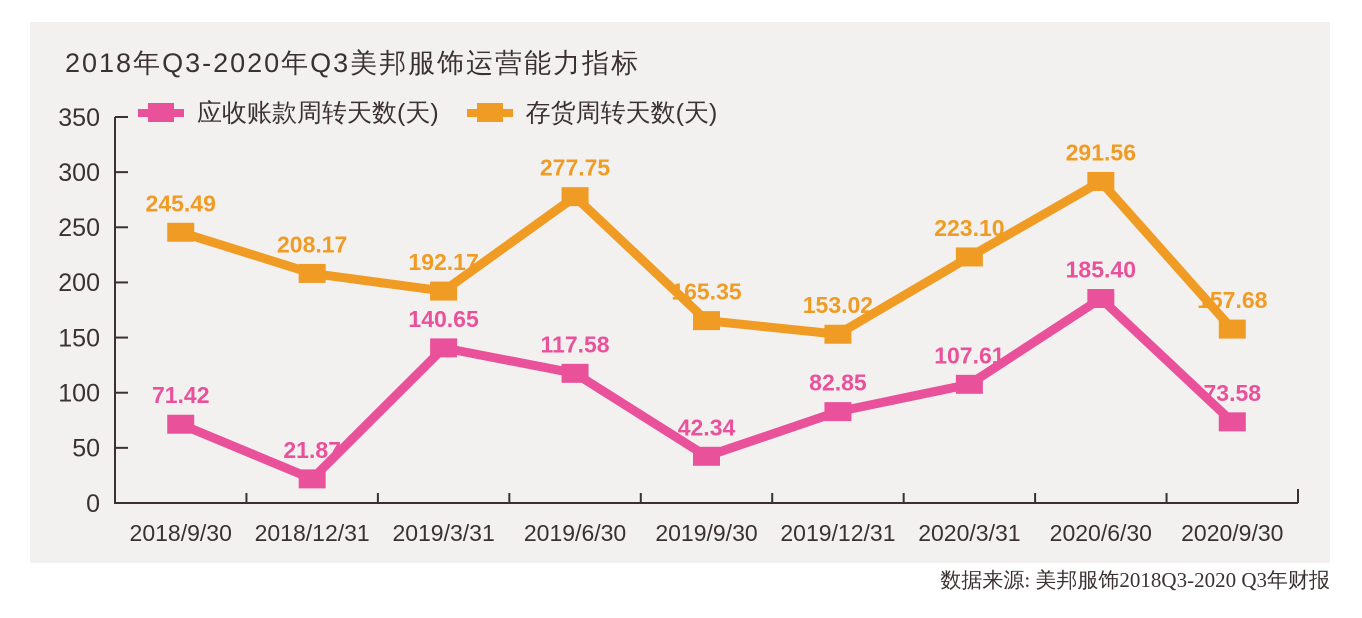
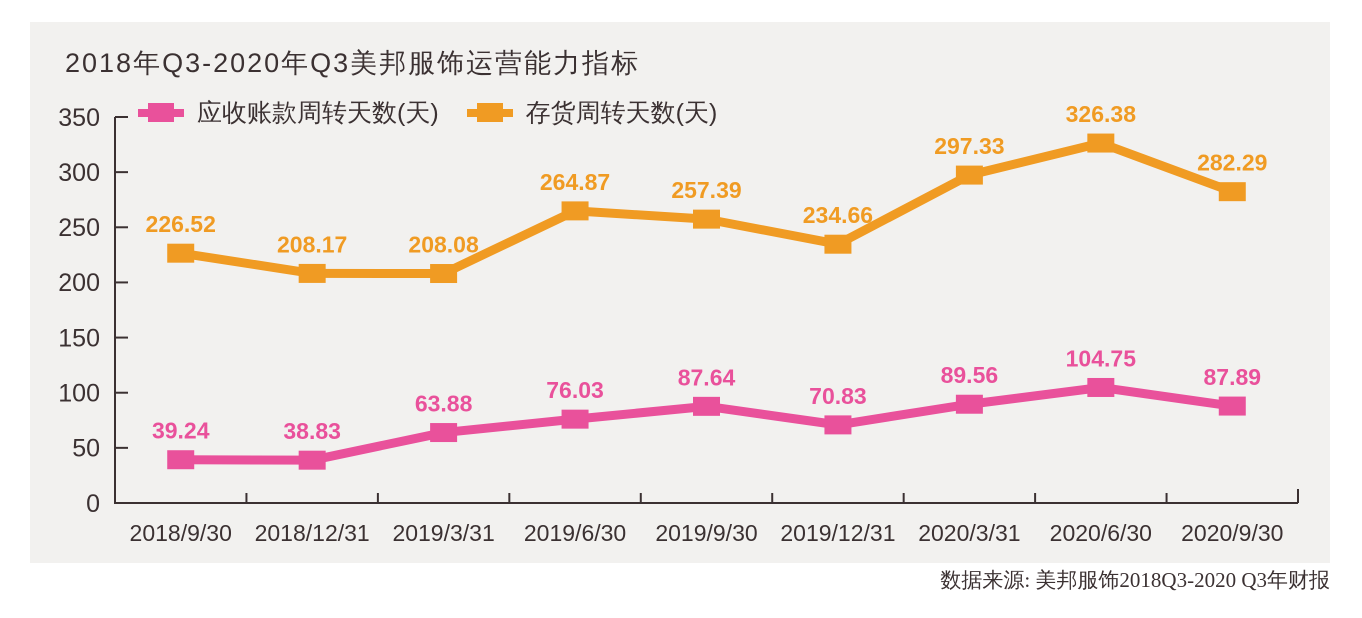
应收账款周转天数(天)/2018/9/30: 71.42 -> 39.24
存货周转天数(天)/2018/9/30: 245.49 -> 226.52
应收账款周转天数(天)/2018/12/31: 21.87 -> 38.83
应收账款周转天数(天)/2019/3/31: 140.65 -> 63.88
存货周转天数(天)/2019/3/31: 192.17 -> 208.08
应收账款周转天数(天)/2019/6/30: 117.58 -> 76.03
存货周转天数(天)/2019/6/30: 277.75 -> 264.87
应收账款周转天数(天)/2019/9/30: 42.34 -> 87.64
存货周转天数(天)/2019/9/30: 165.35 -> 257.39
应收账款周转天数(天)/2019/12/31: 82.85 -> 70.83
存货周转天数(天)/2019/12/31: 153.02 -> 234.66
应收账款周转天数(天)/2020/3/31: 107.61 -> 89.56
存货周转天数(天)/2020/3/31: 223.10 -> 297.33
应收账款周转天数(天)/2020/6/30: 185.40 -> 104.75
存货周转天数(天)/2020/6/30: 291.56 -> 326.38
应收账款周转天数(天)/2020/9/30: 73.58 -> 87.89
存货周转天数(天)/2020/9/30: 157.68 -> 282.29
